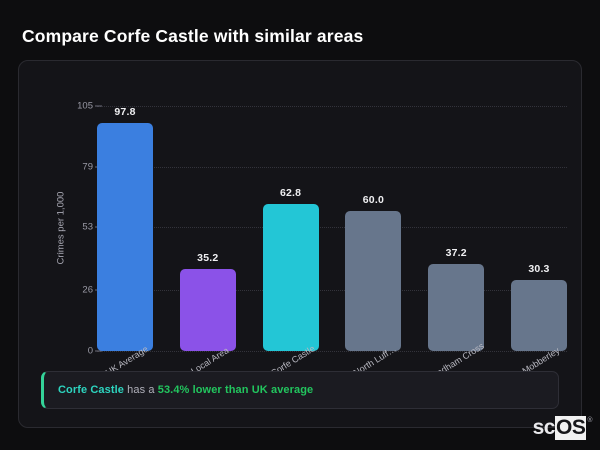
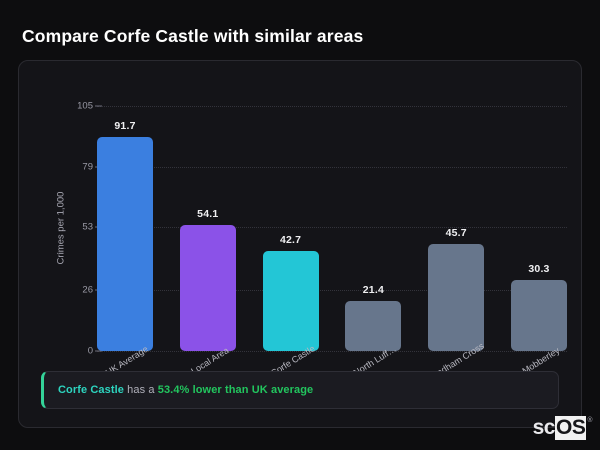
UK Average: 97.8 -> 91.7
Local Area: 35.2 -> 54.1
Corfe Castle: 62.8 -> 42.7
North Luff…: 60.0 -> 21.4
Hadham Cross: 37.2 -> 45.7
